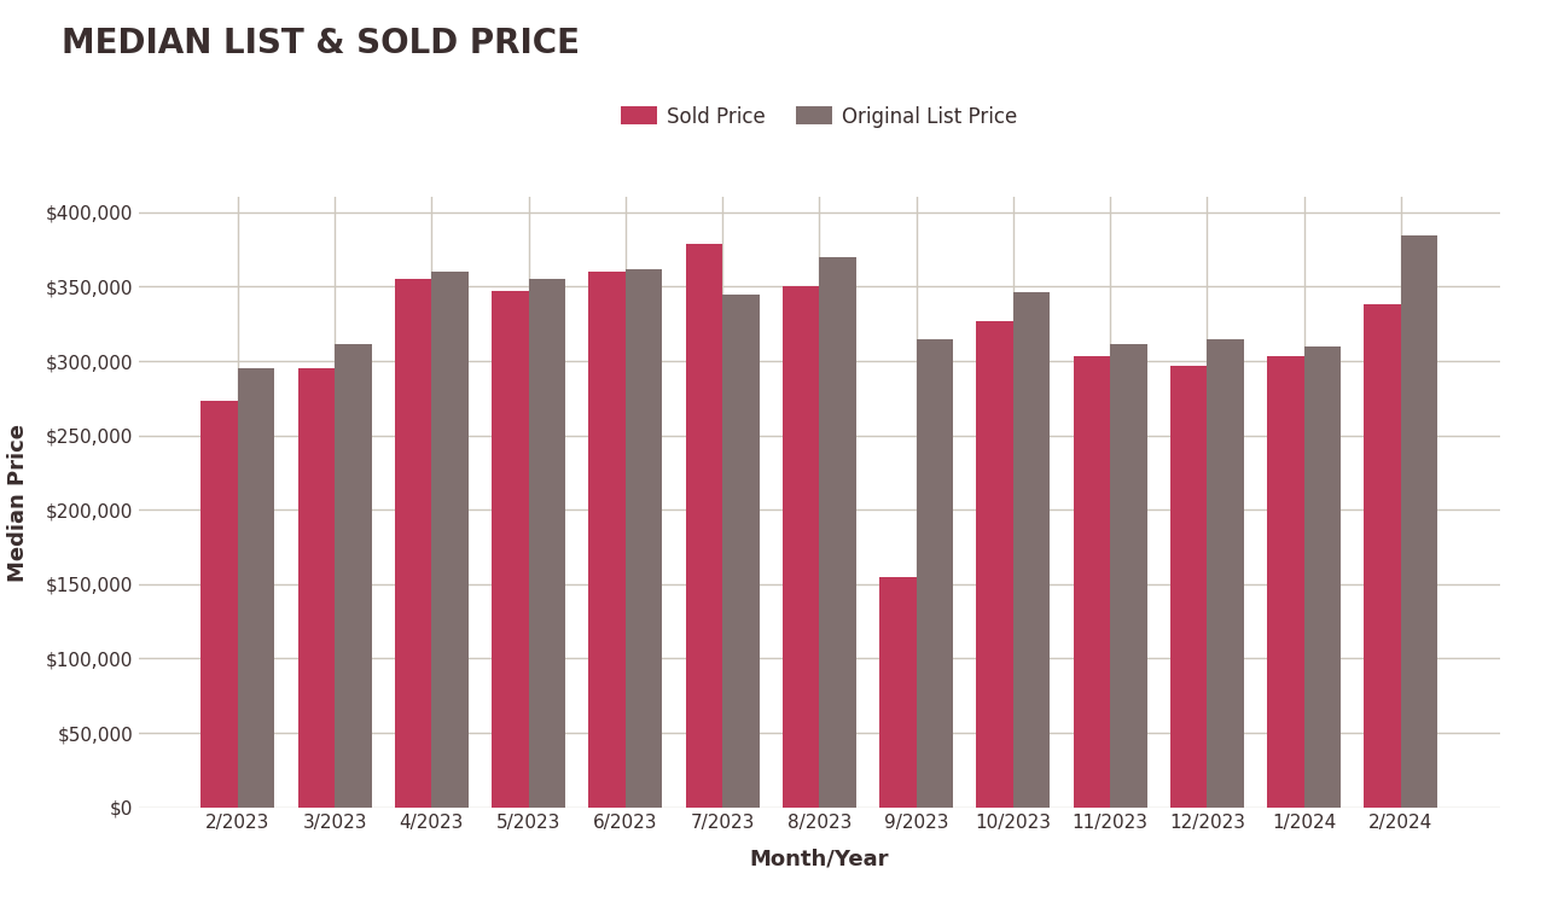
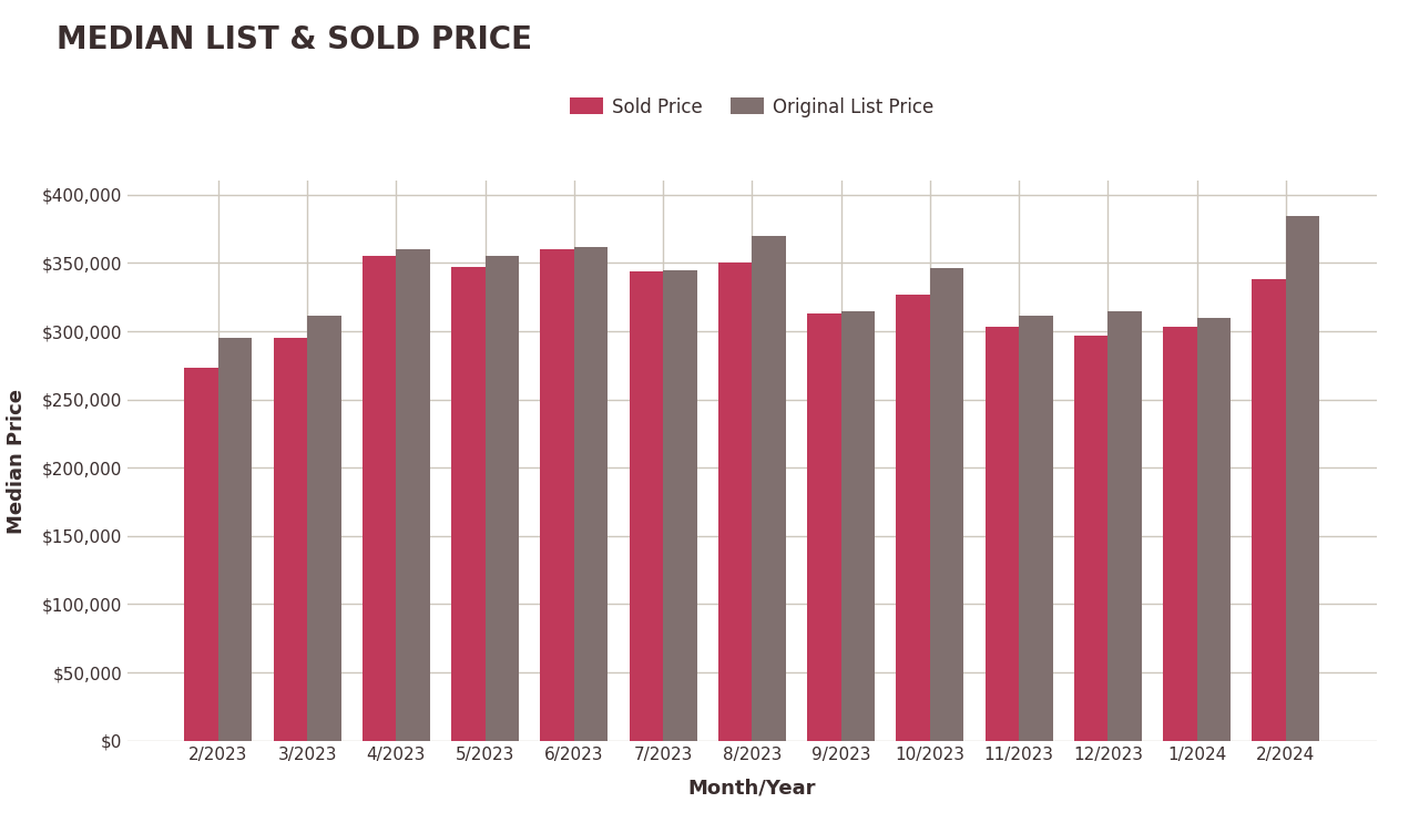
Sold Price/7/2023: $379,000 -> $344,000
Sold Price/9/2023: $155,000 -> $313,000
